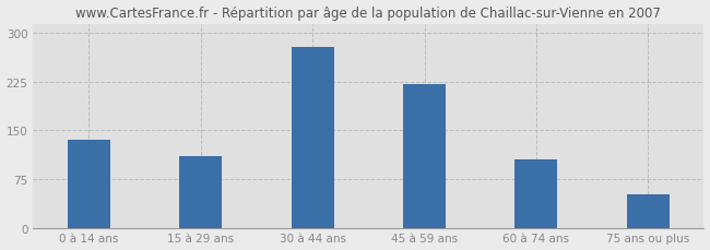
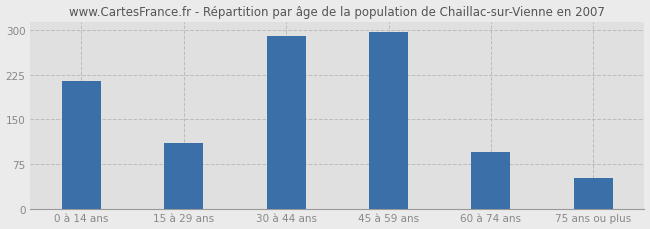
0 à 14 ans: 136 -> 215
30 à 44 ans: 278 -> 290
45 à 59 ans: 222 -> 297
60 à 74 ans: 106 -> 95
